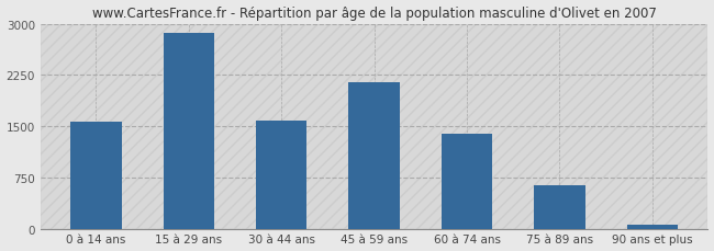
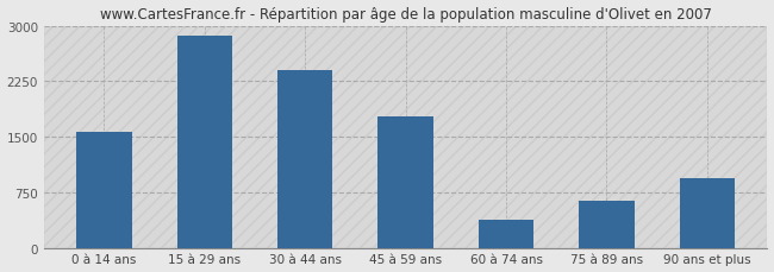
30 à 44 ans: 1580 -> 2400
45 à 59 ans: 2150 -> 1780
60 à 74 ans: 1390 -> 380
90 ans et plus: 60 -> 940
